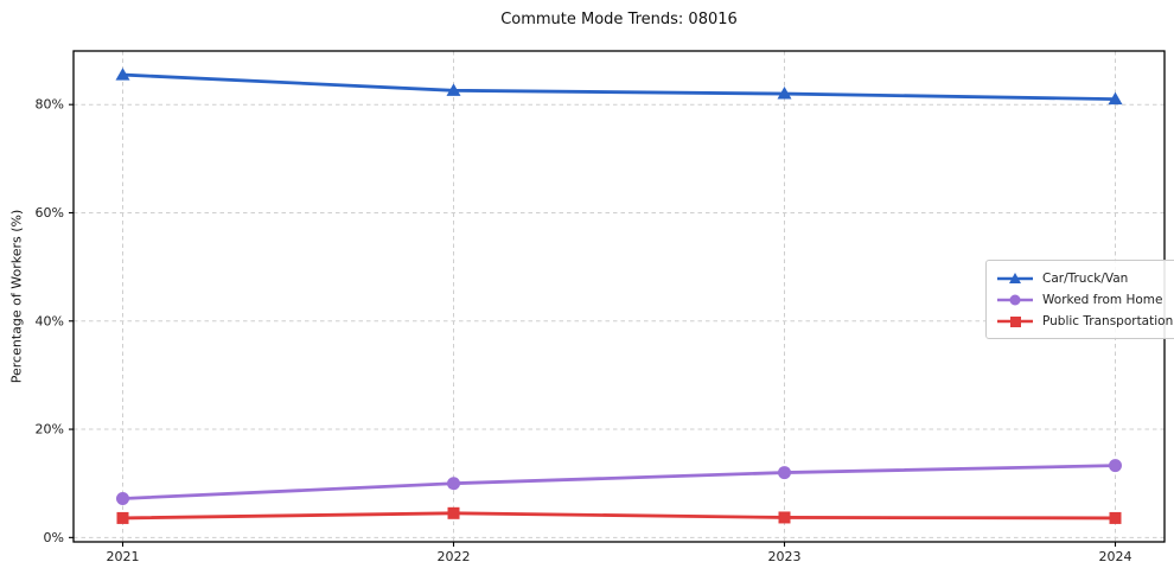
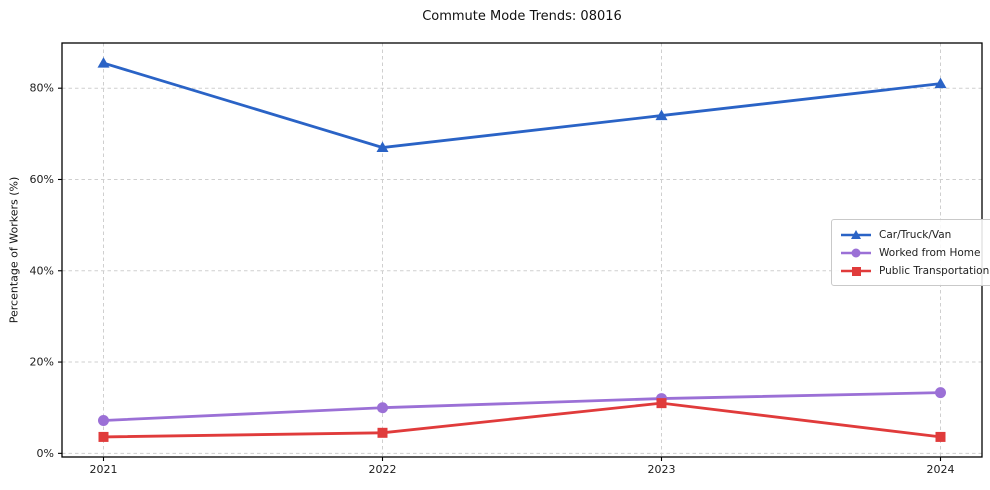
Car/Truck/Van/2022: 83% -> 67%
Car/Truck/Van/2023: 82% -> 74%
Public Transportation/2023: 4% -> 11%
